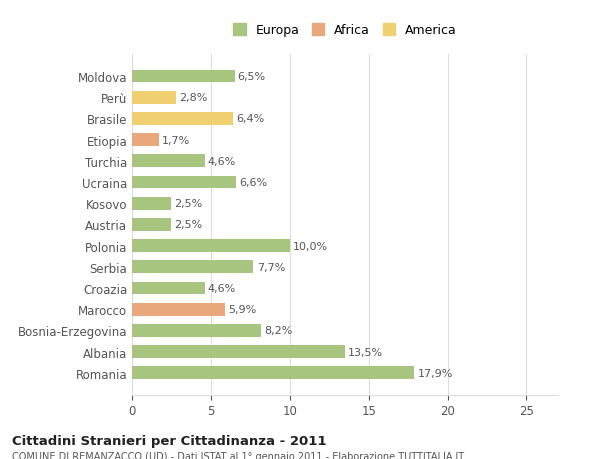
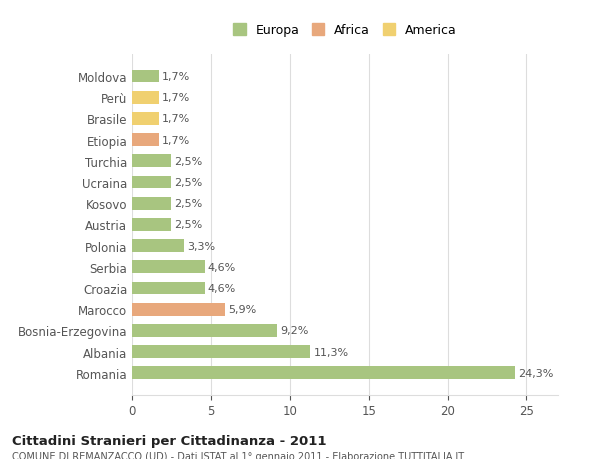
Moldova: 6,5% -> 1,7%
Perù: 2,8% -> 1,7%
Brasile: 6,4% -> 1,7%
Turchia: 4,6% -> 2,5%
Ucraina: 6,6% -> 2,5%
Polonia: 10,0% -> 3,3%
Serbia: 7,7% -> 4,6%
Bosnia-Erzegovina: 8,2% -> 9,2%
Albania: 13,5% -> 11,3%
Romania: 17,9% -> 24,3%
